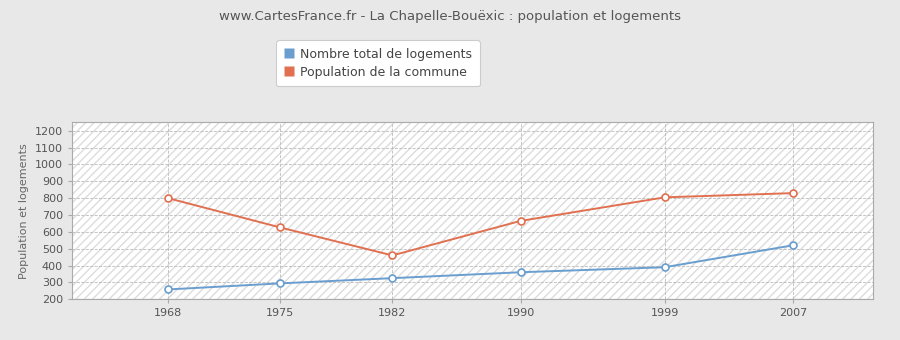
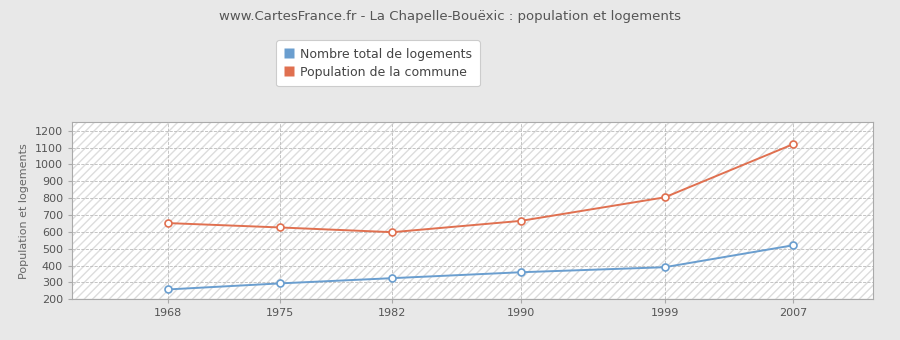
Population de la commune/1968: 800 -> 650
Population de la commune/1982: 460 -> 600
Population de la commune/2007: 830 -> 1120
